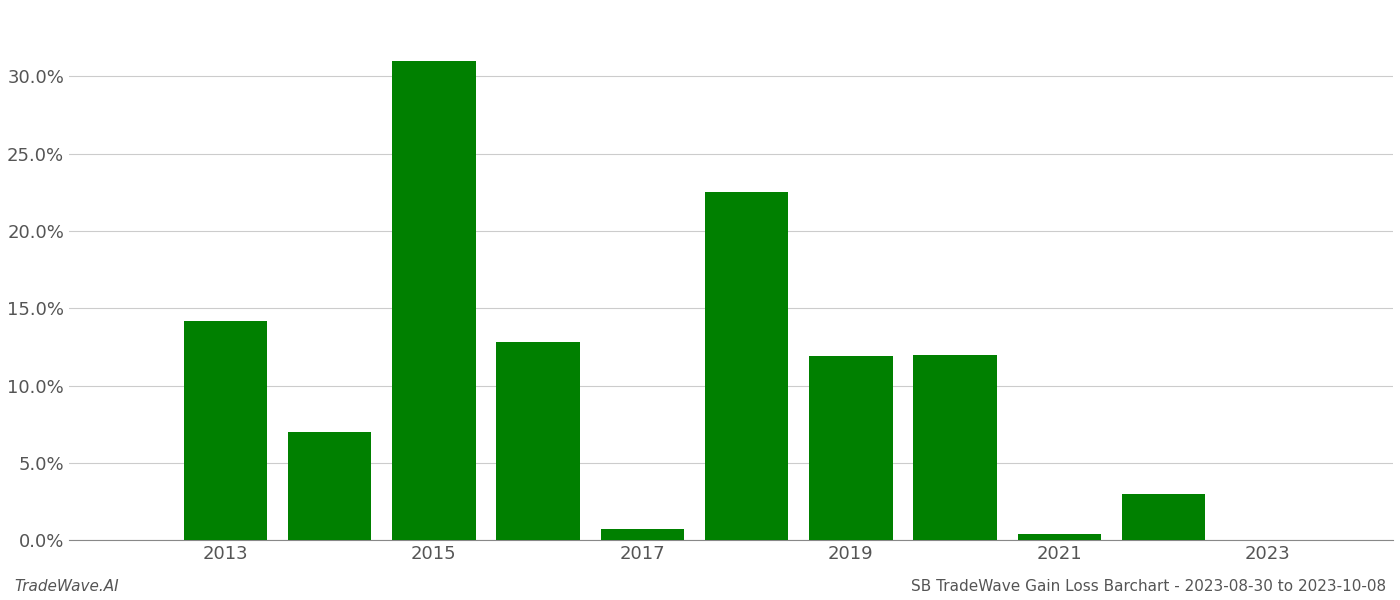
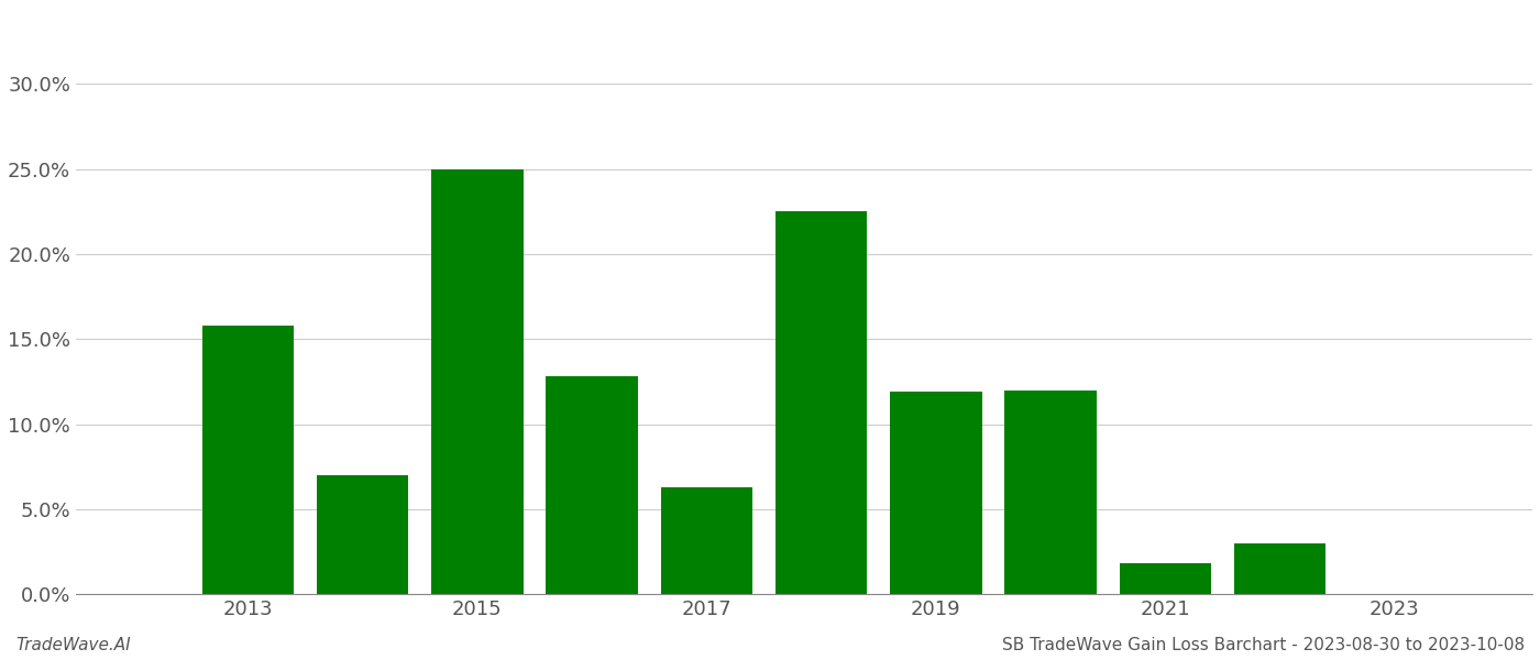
2013: 14.2% -> 15.8%
2015: 31.0% -> 25.0%
2017: 0.7% -> 6.3%
2021: 0.4% -> 1.8%
